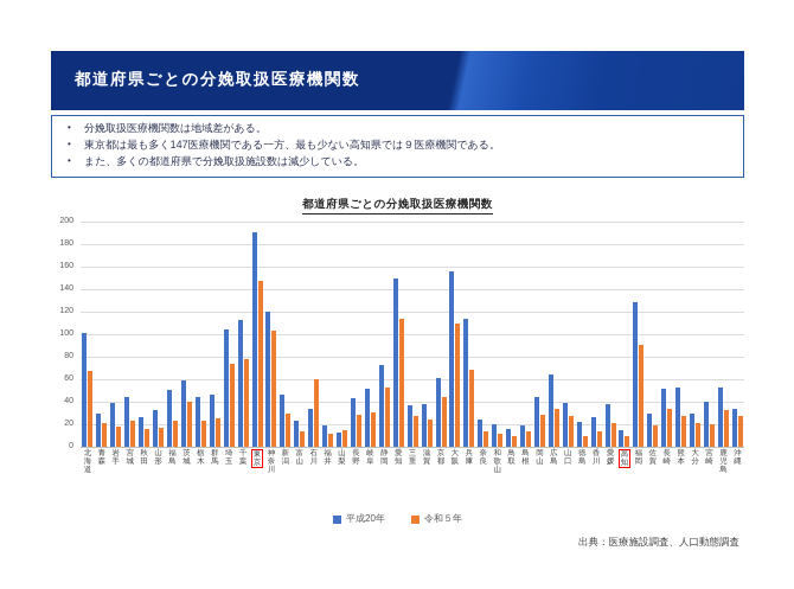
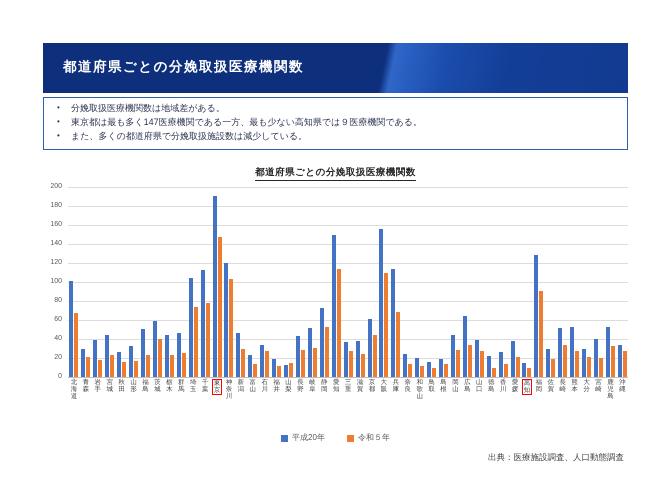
令和５年/石川: 60 -> 30
